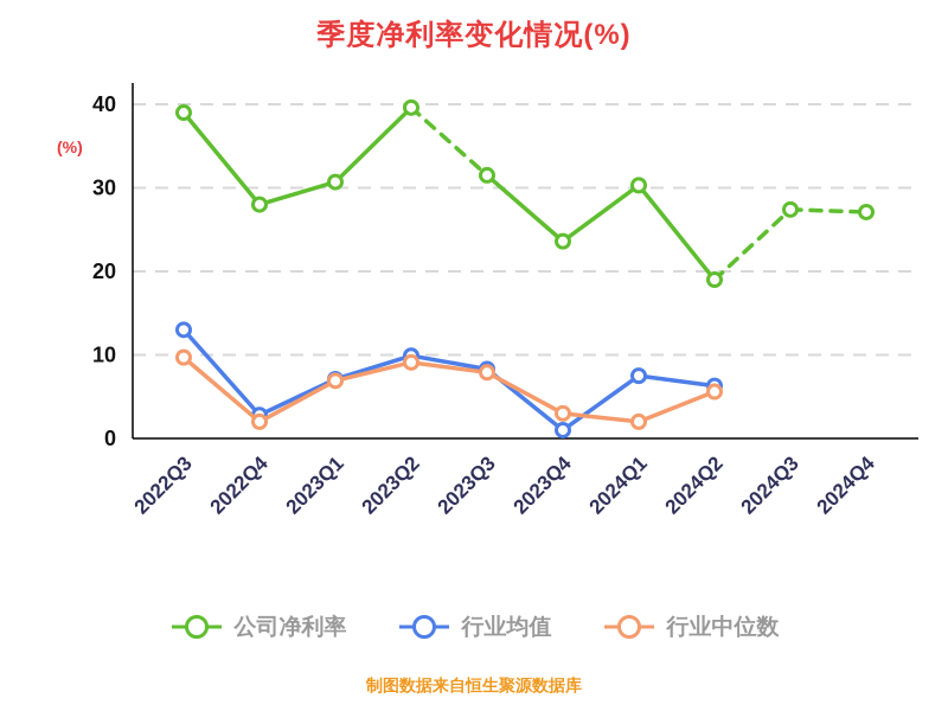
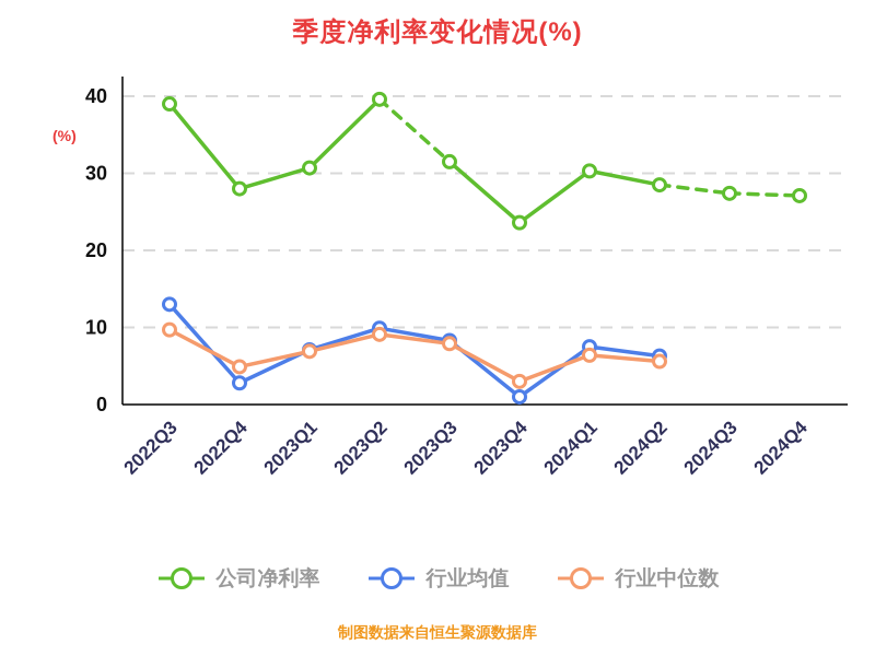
行业中位数/2022Q4: 2 -> 5
行业中位数/2024Q1: 2 -> 6
公司净利率/2024Q2: 19 -> 28
